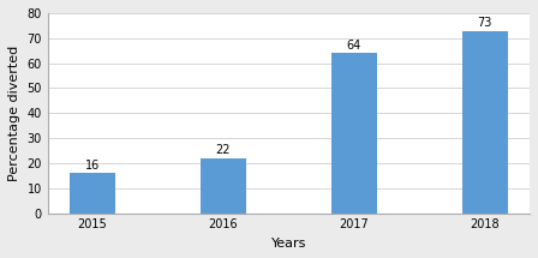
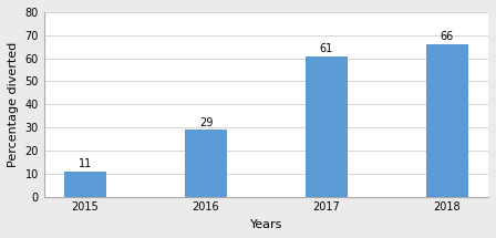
2015: 16 -> 11
2016: 22 -> 29
2017: 64 -> 61
2018: 73 -> 66
